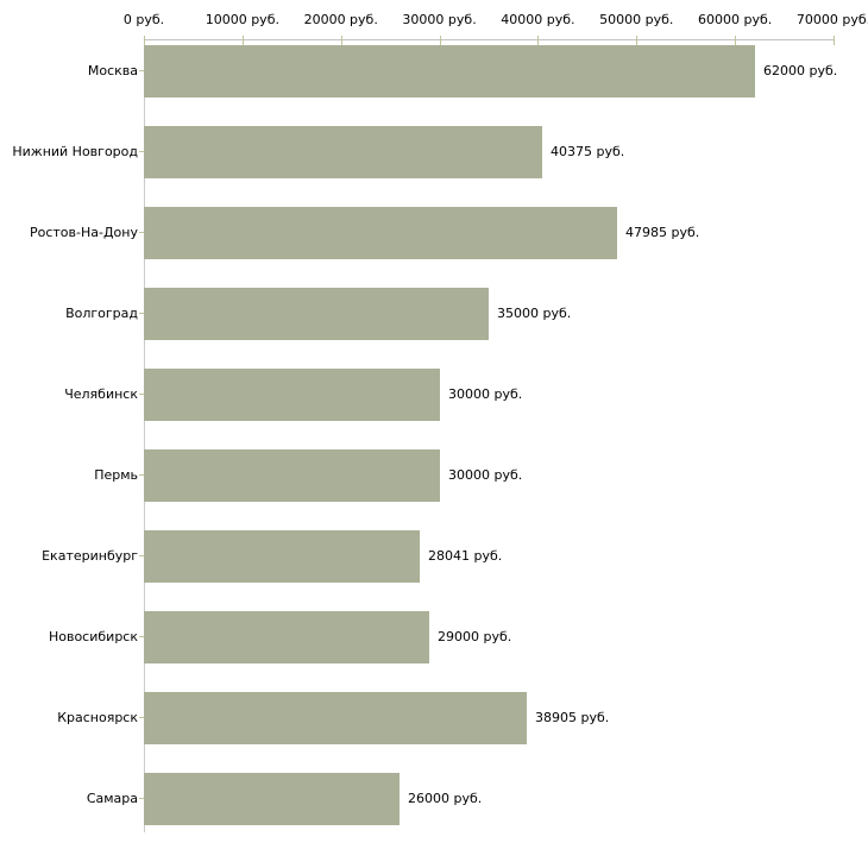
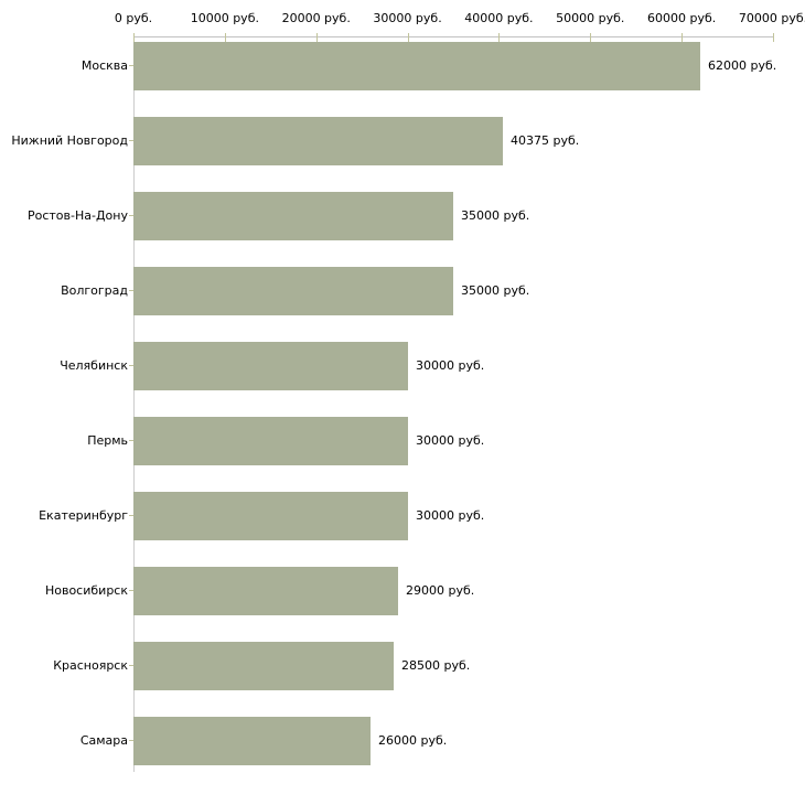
Ростов-На-Дону: 47985 -> 35000
Екатеринбург: 28041 -> 30000
Красноярск: 38905 -> 28500
